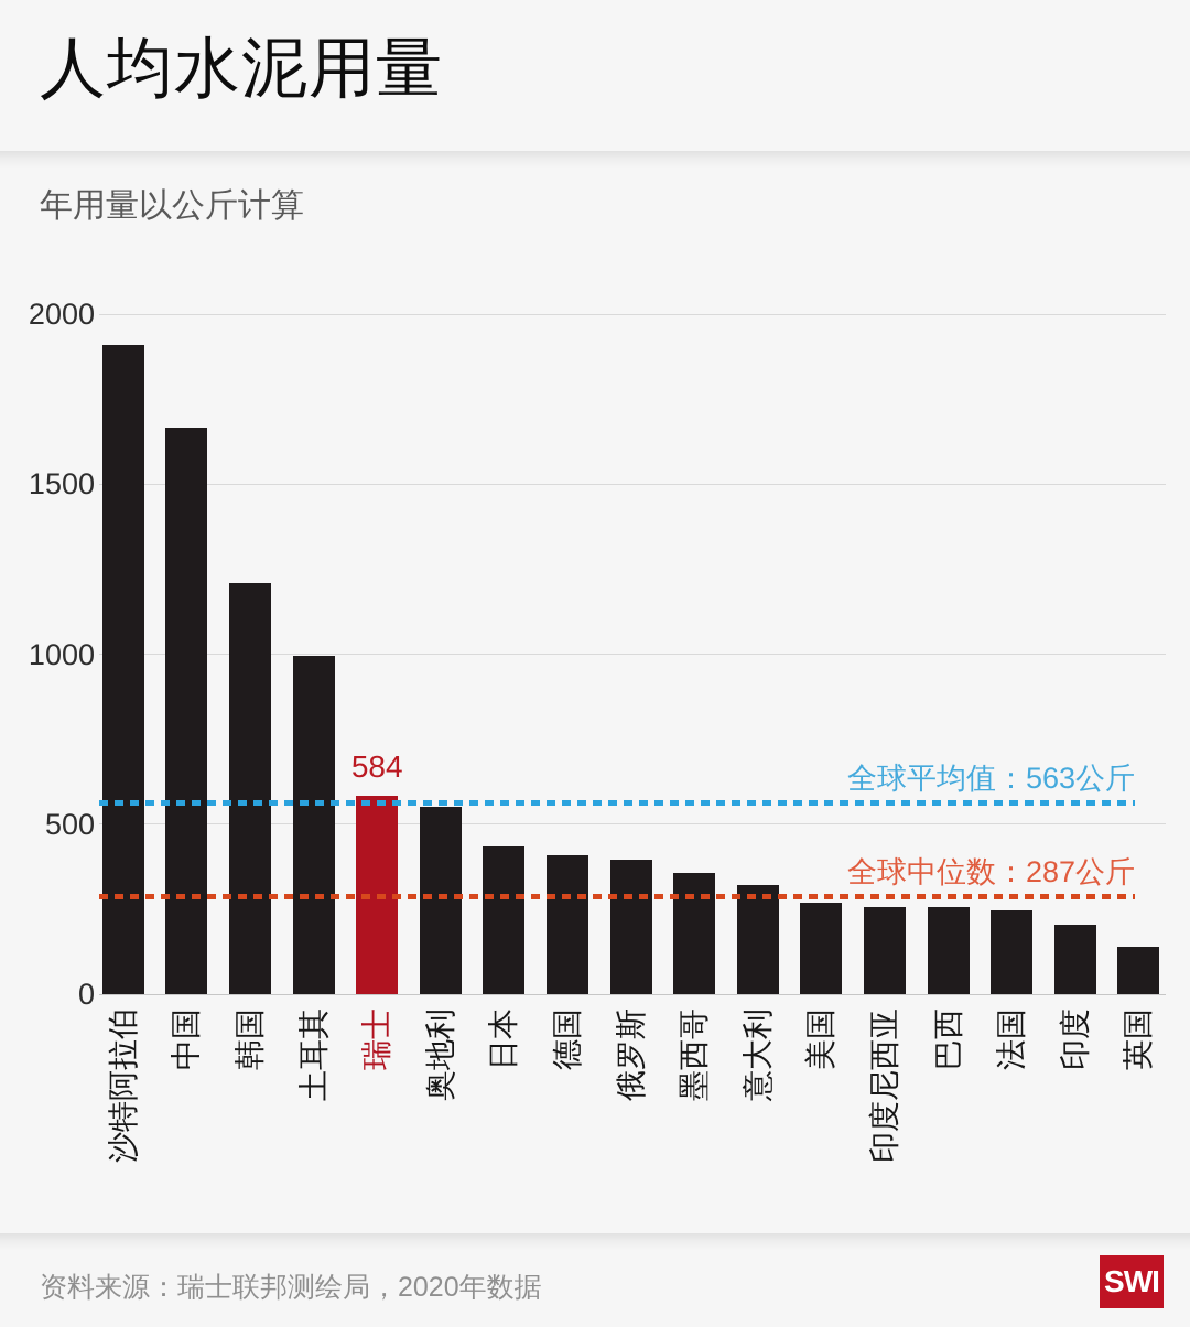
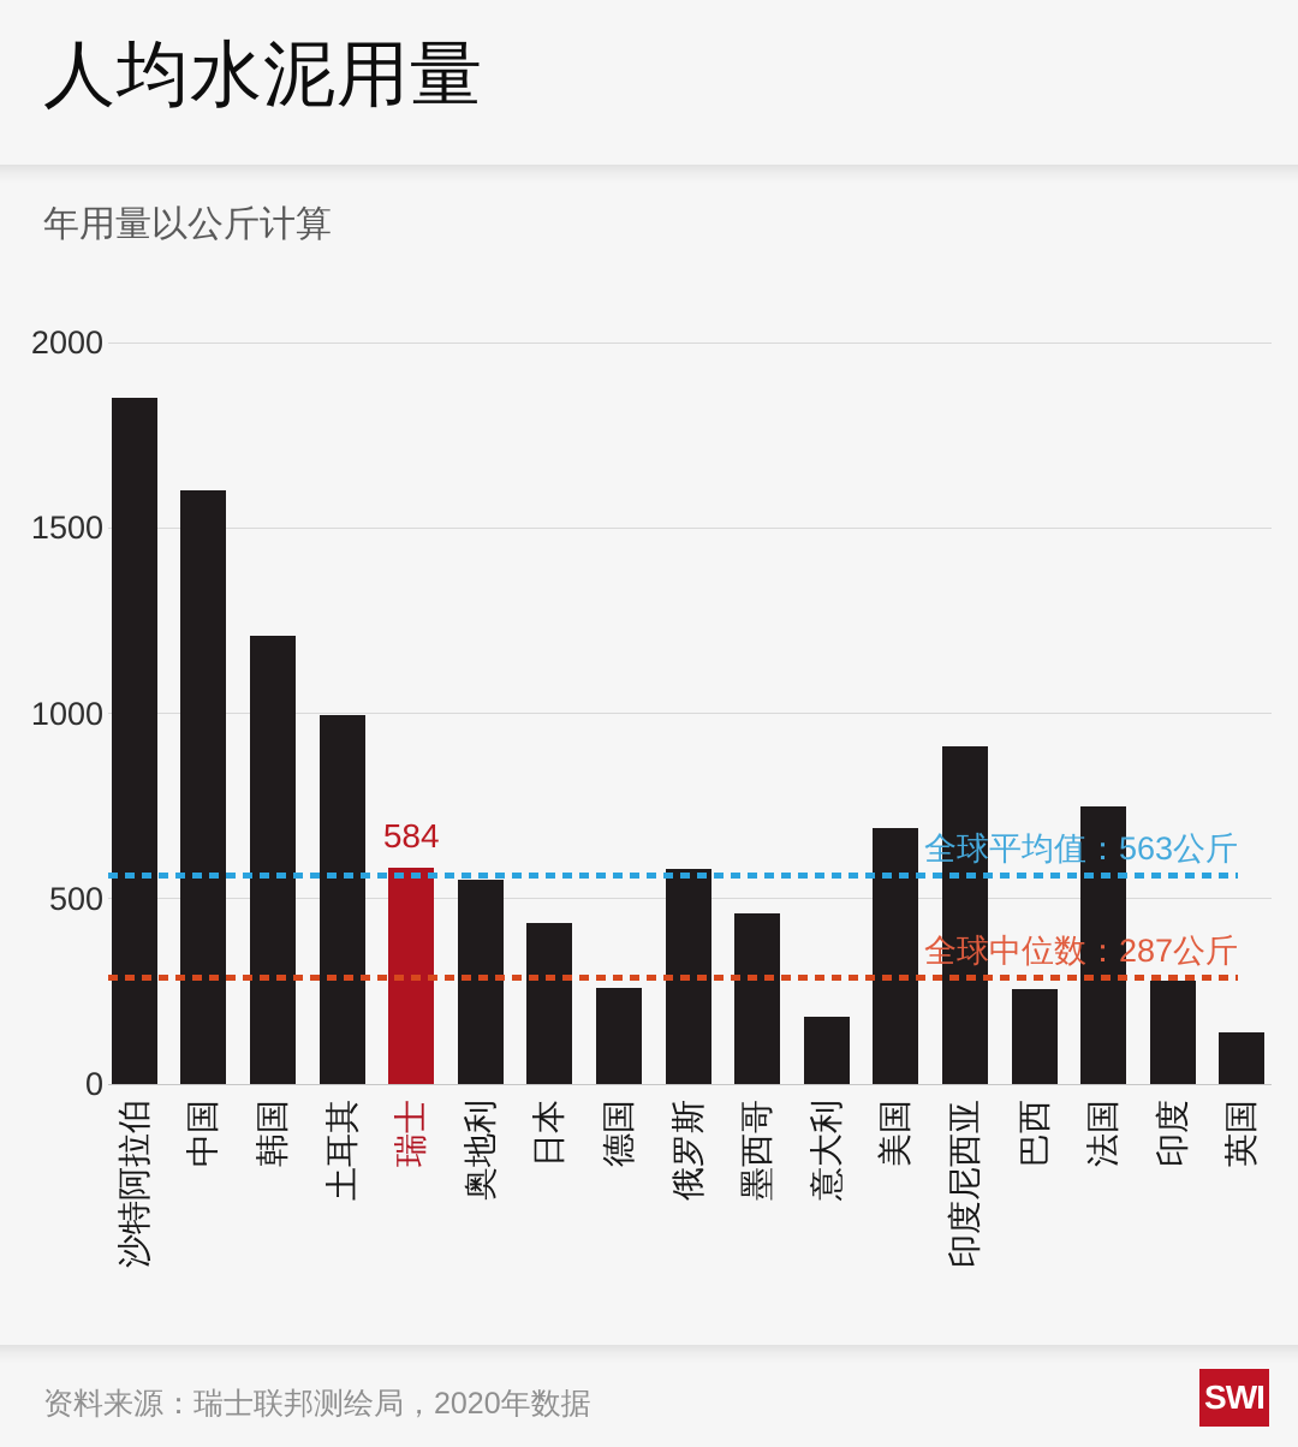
沙特阿拉伯: 1910 -> 1850
中国: 1660 -> 1600
德国: 410 -> 260
俄罗斯: 400 -> 580
墨西哥: 360 -> 460
意大利: 320 -> 180
美国: 270 -> 690
印度尼西亚: 260 -> 910
法国: 240 -> 750
印度: 200 -> 280
